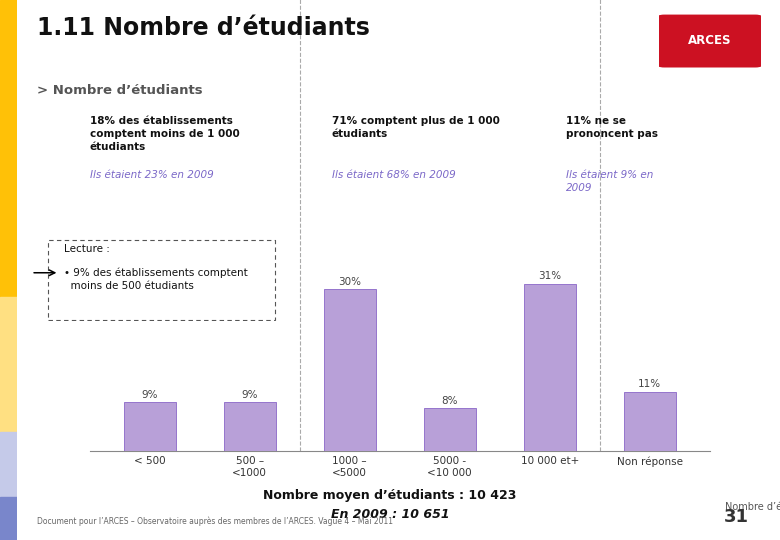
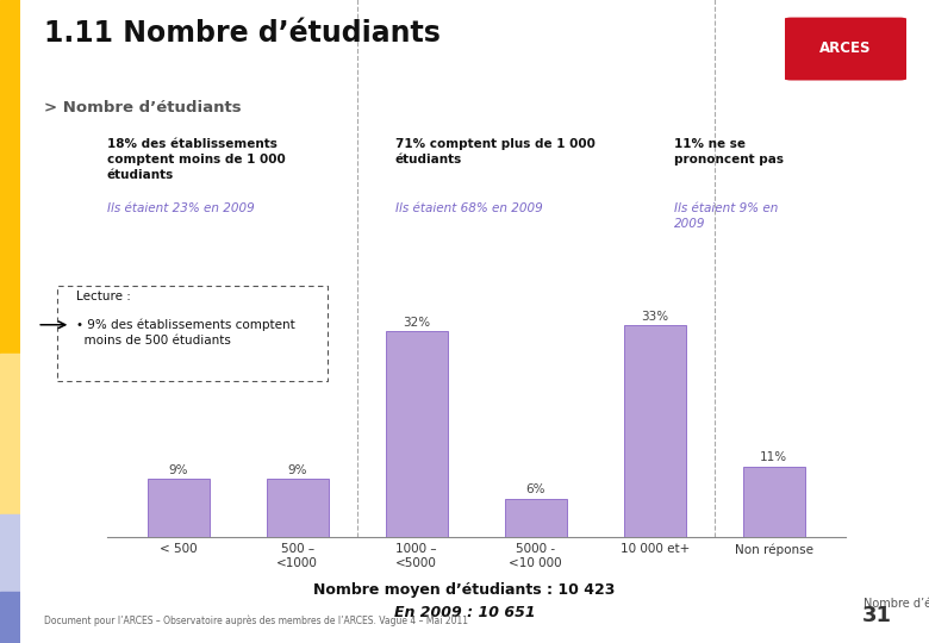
1000 – <5000: 30% -> 32%
5000 - <10 000: 8% -> 6%
10 000 et+: 31% -> 33%
